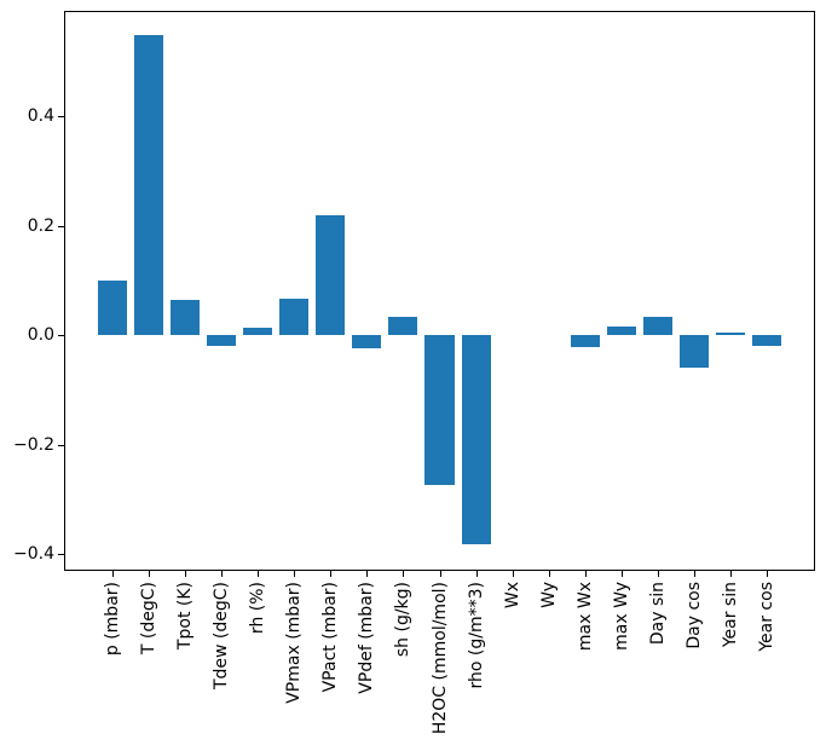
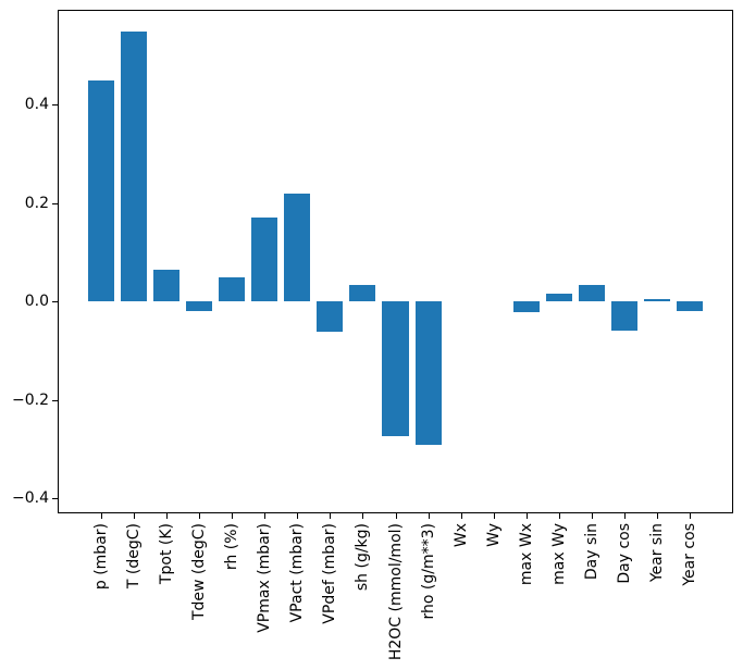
p (mbar): 0.10 -> 0.45
rh (%): 0.01 -> 0.05
VPmax (mbar): 0.07 -> 0.17
VPdef (mbar): -0.02 -> -0.06
rho (g/m**3): -0.38 -> -0.29
